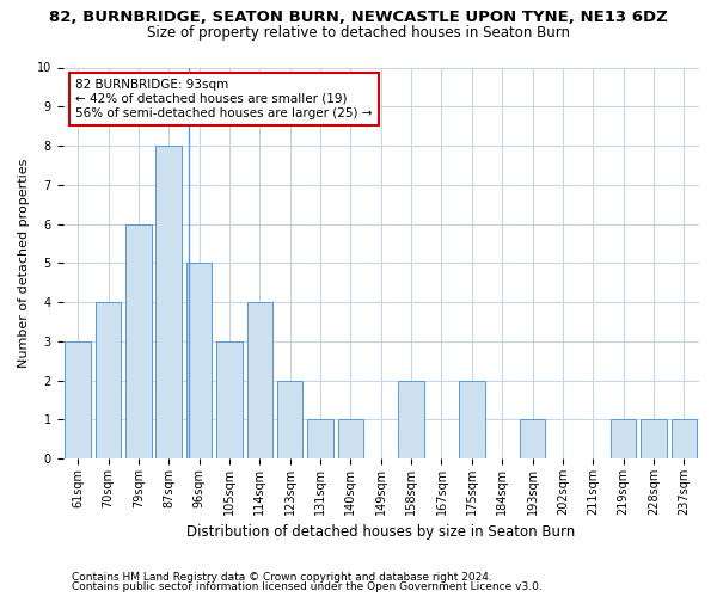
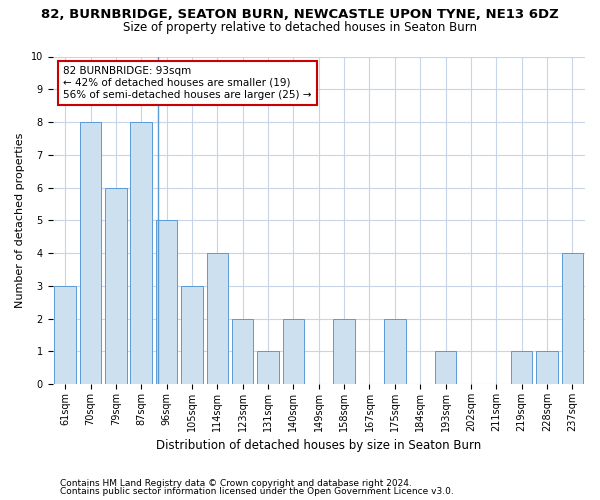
70sqm: 4 -> 8
140sqm: 1 -> 2
237sqm: 1 -> 4
